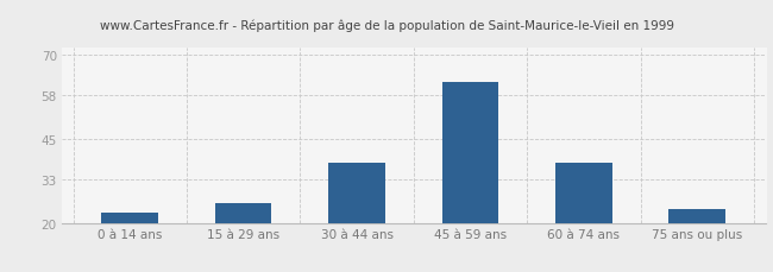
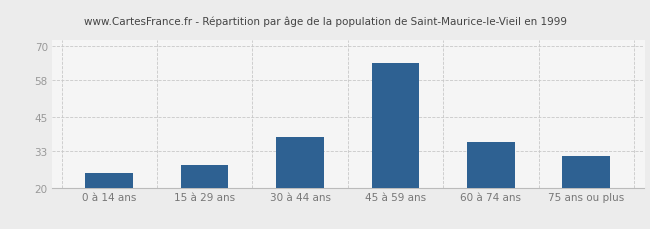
0 à 14 ans: 23 -> 25
15 à 29 ans: 26 -> 28
45 à 59 ans: 62 -> 64
60 à 74 ans: 38 -> 36
75 ans ou plus: 24 -> 31
